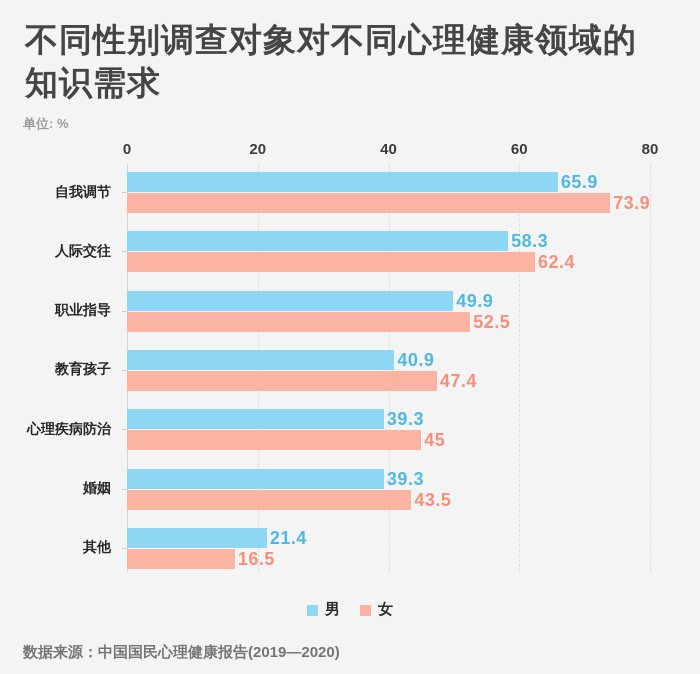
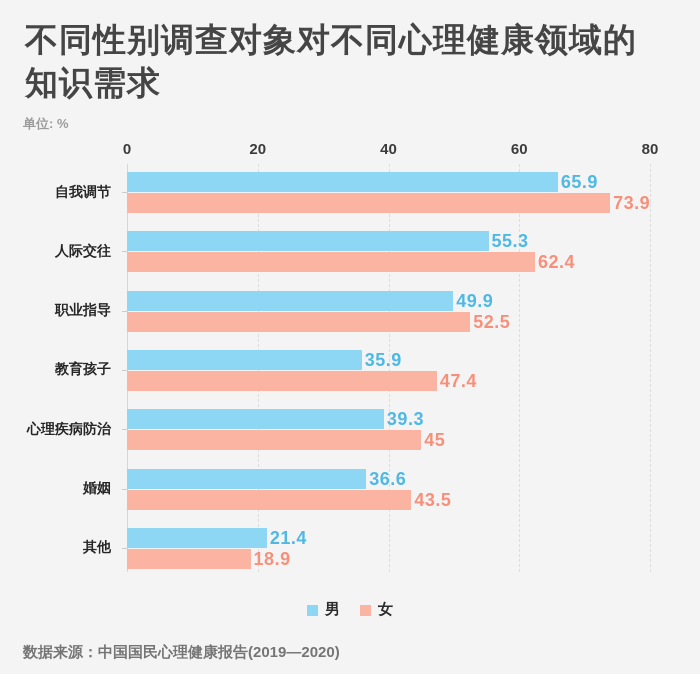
男/人际交往: 58.3 -> 55.3
男/教育孩子: 40.9 -> 35.9
男/婚姻: 39.3 -> 36.6
女/其他: 16.5 -> 18.9
